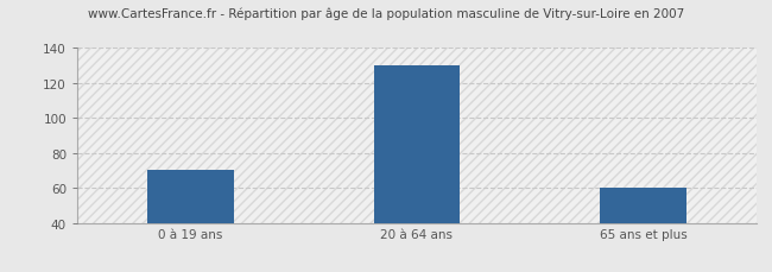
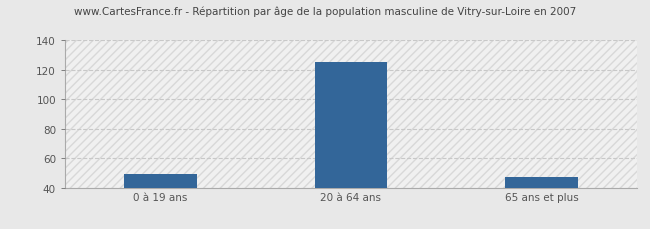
0 à 19 ans: 70 -> 49
20 à 64 ans: 130 -> 125
65 ans et plus: 60 -> 47
